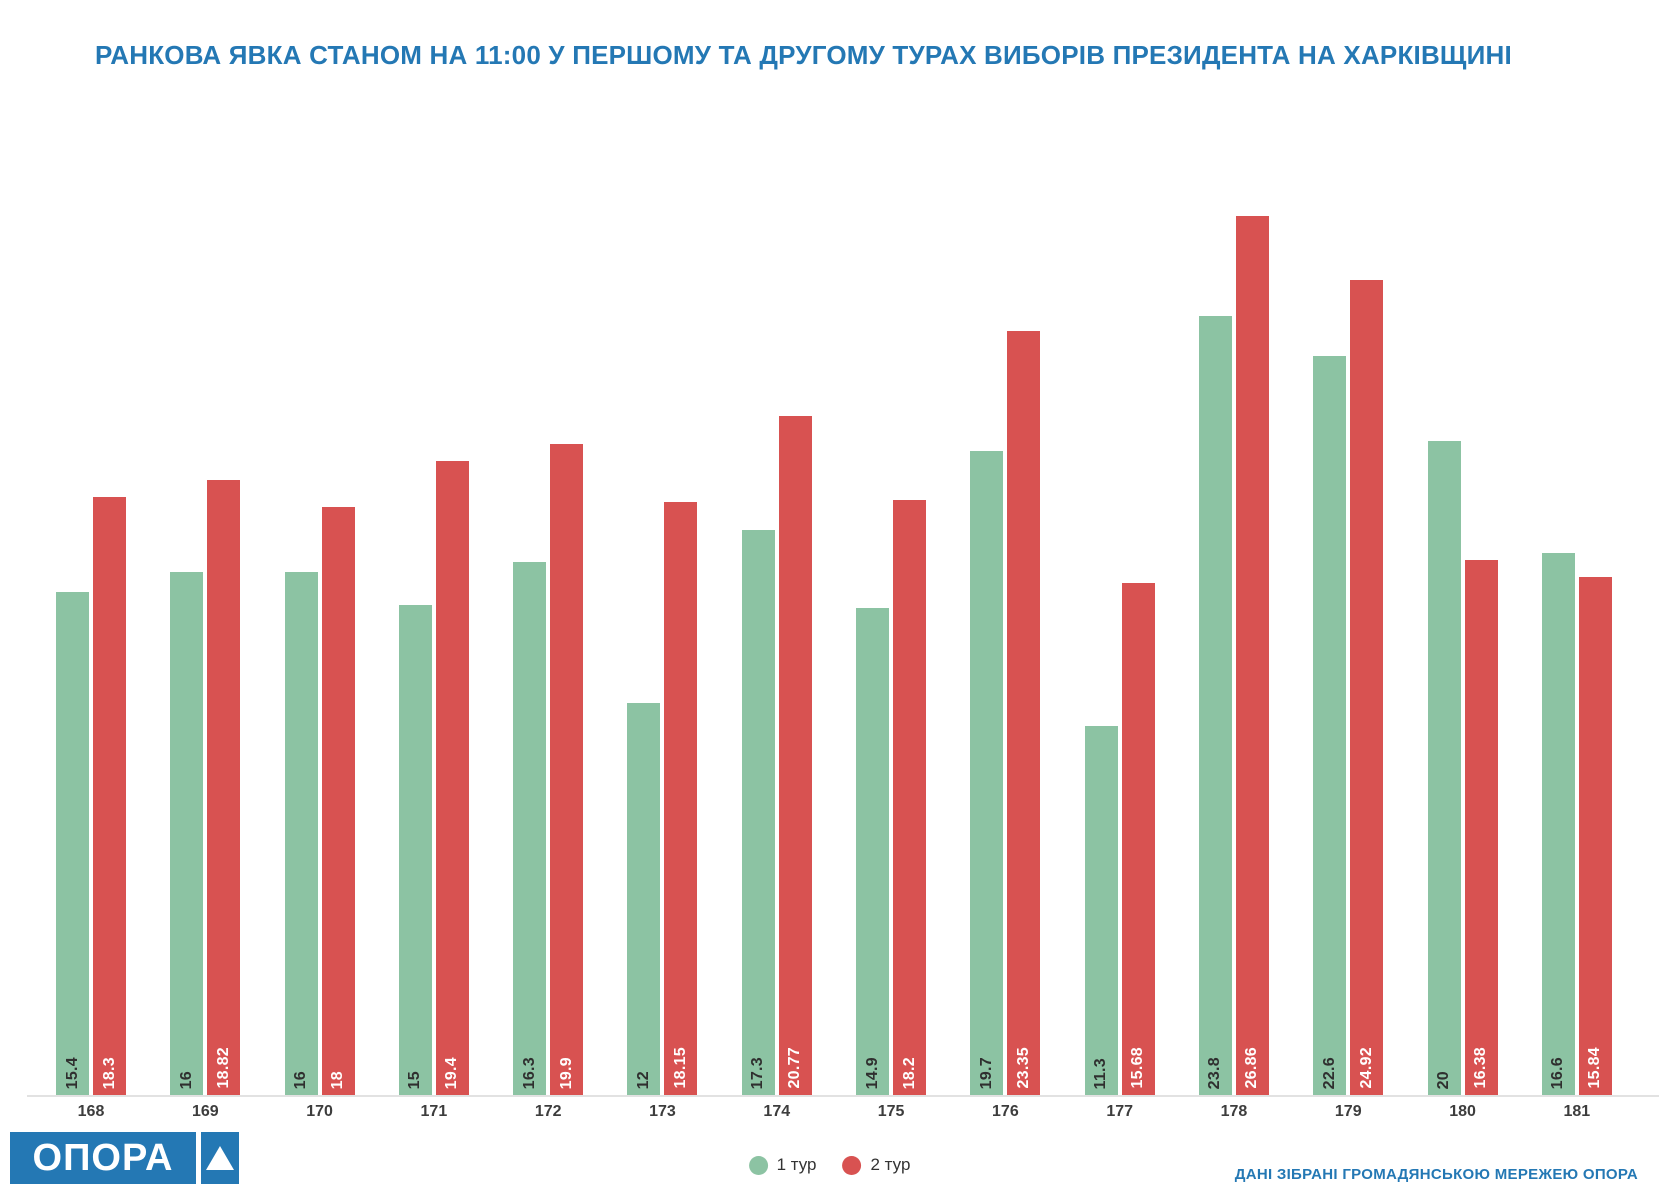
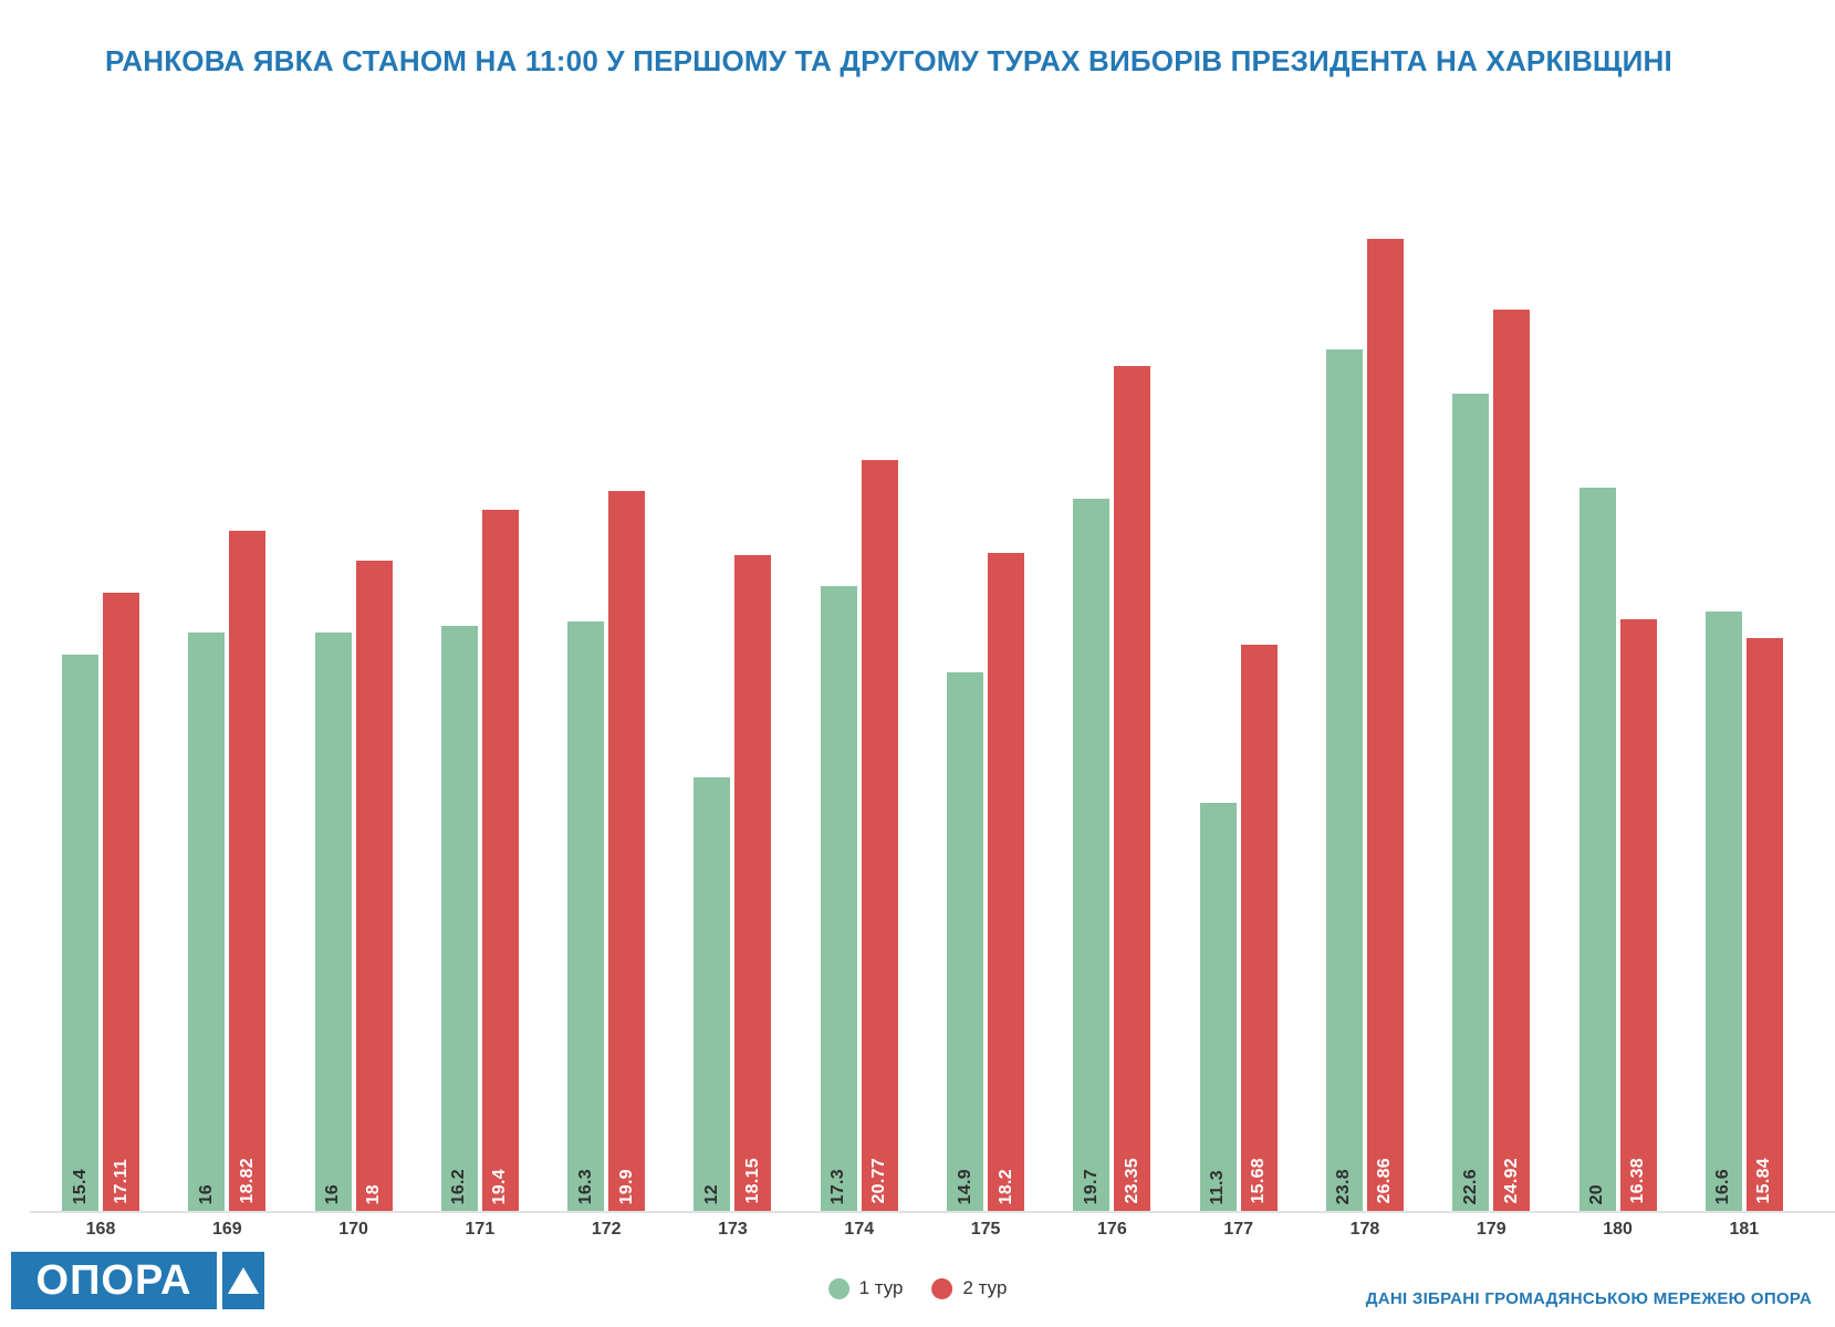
2 тур/168: 18.3 -> 17.11
1 тур/171: 15 -> 16.2
